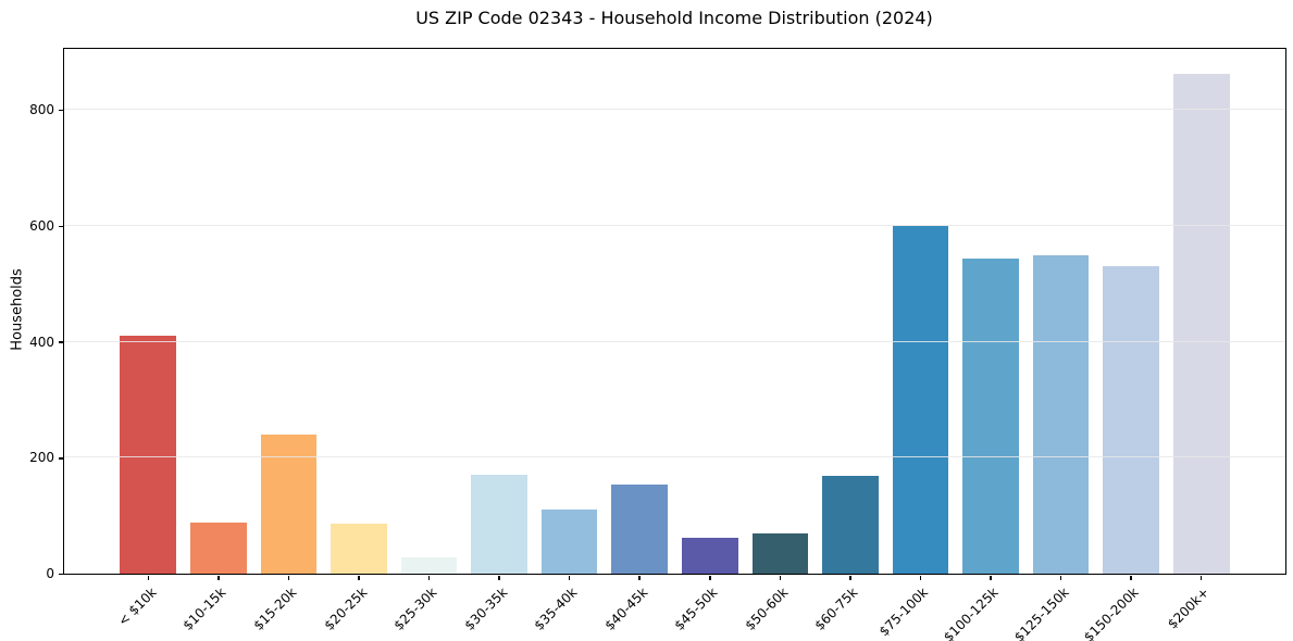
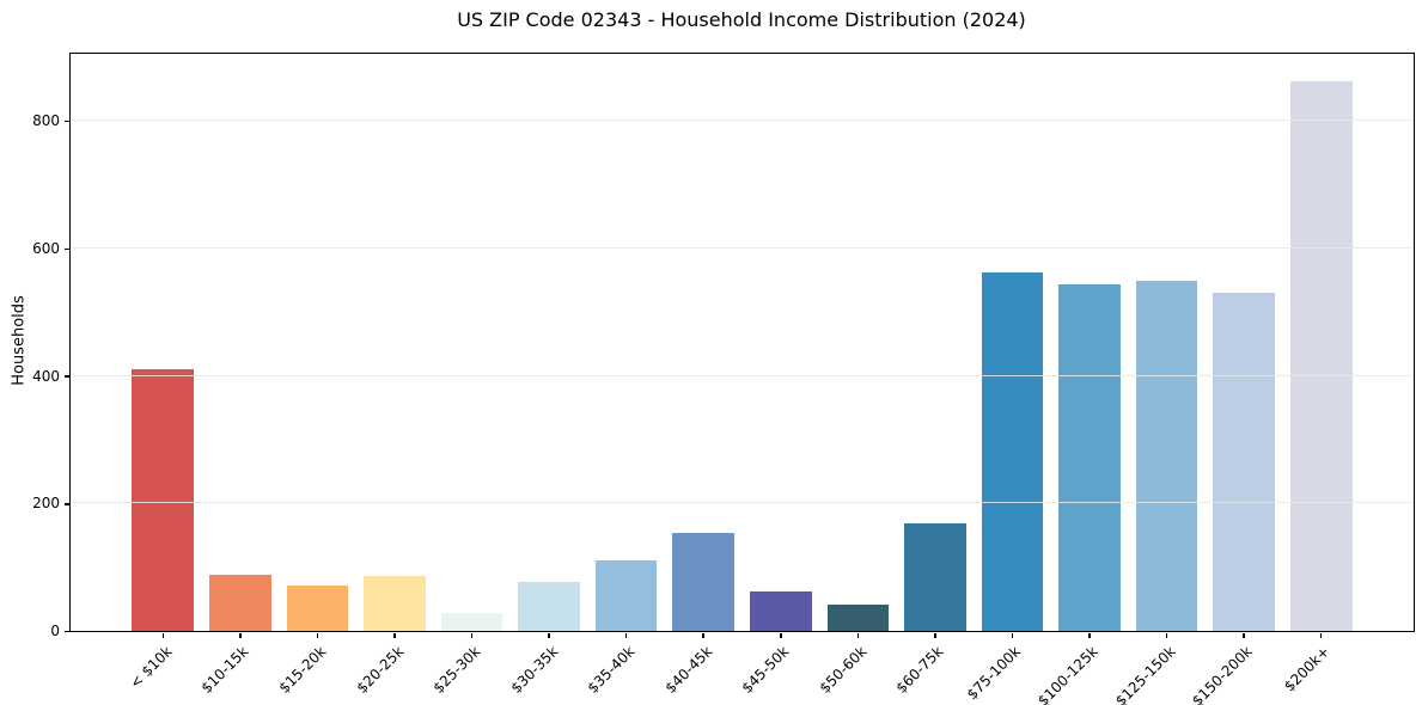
$15-20k: 240 -> 70
$30-35k: 170 -> 80
$50-60k: 70 -> 40
$75-100k: 600 -> 560
